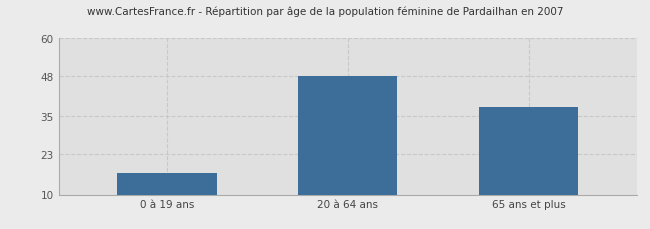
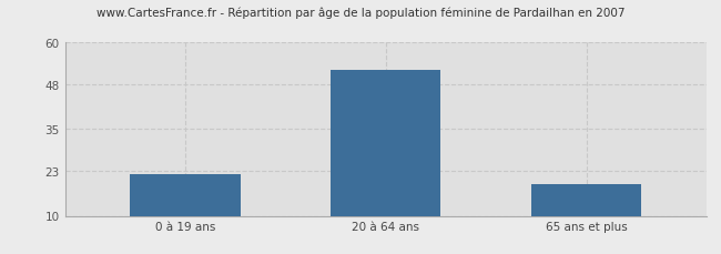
0 à 19 ans: 17 -> 22
20 à 64 ans: 48 -> 52
65 ans et plus: 38 -> 19
